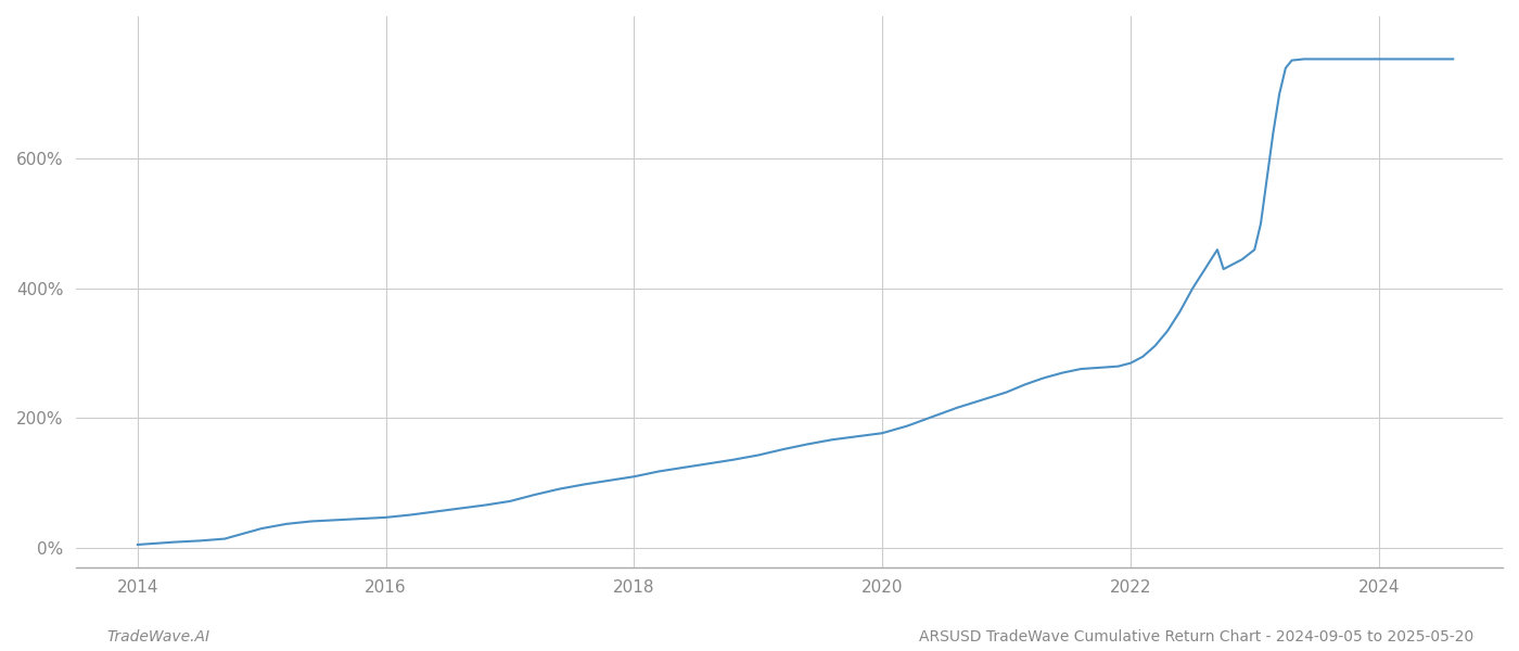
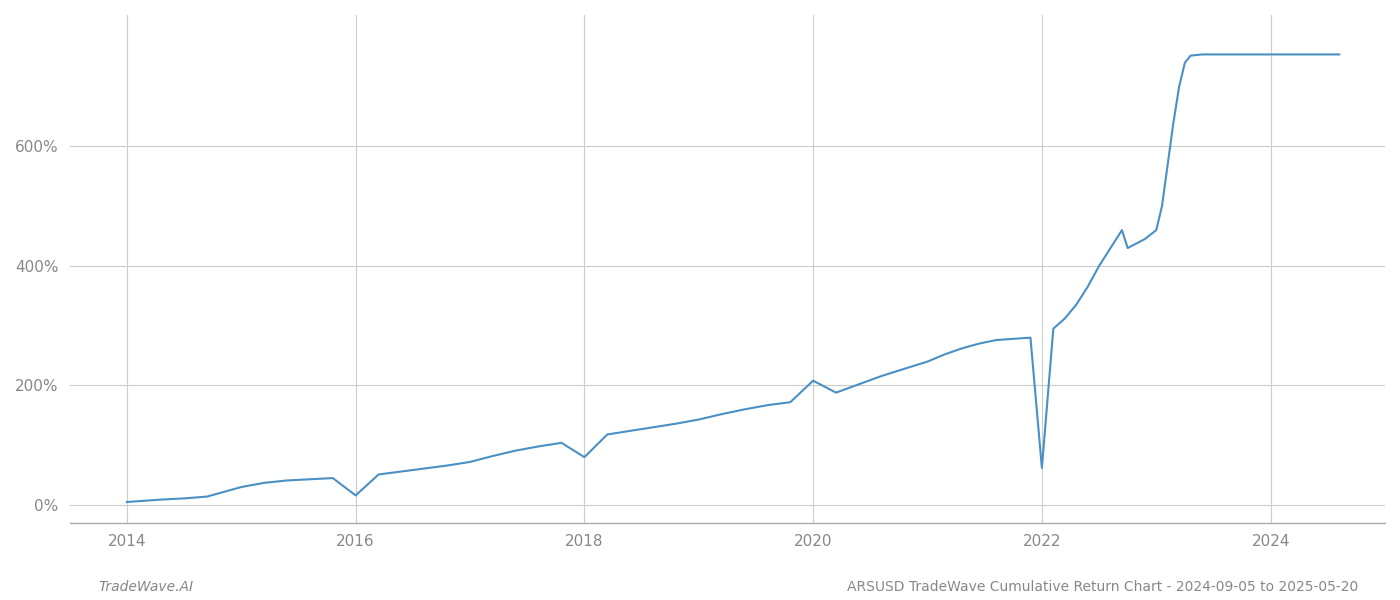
2016: 47% -> 16%
2018: 110% -> 80%
2020: 177% -> 208%
2022: 285% -> 62%
